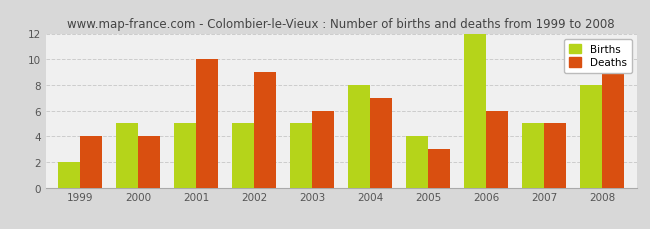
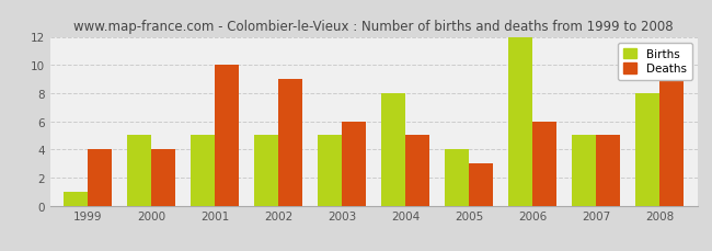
Births/1999: 2 -> 1
Deaths/2004: 7 -> 5
